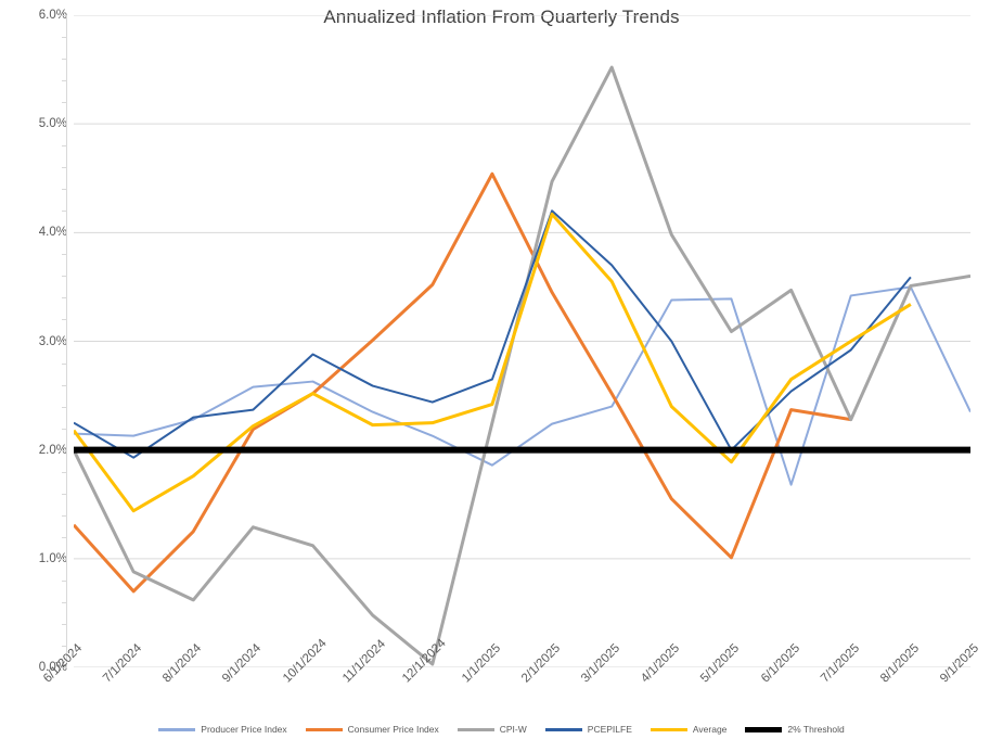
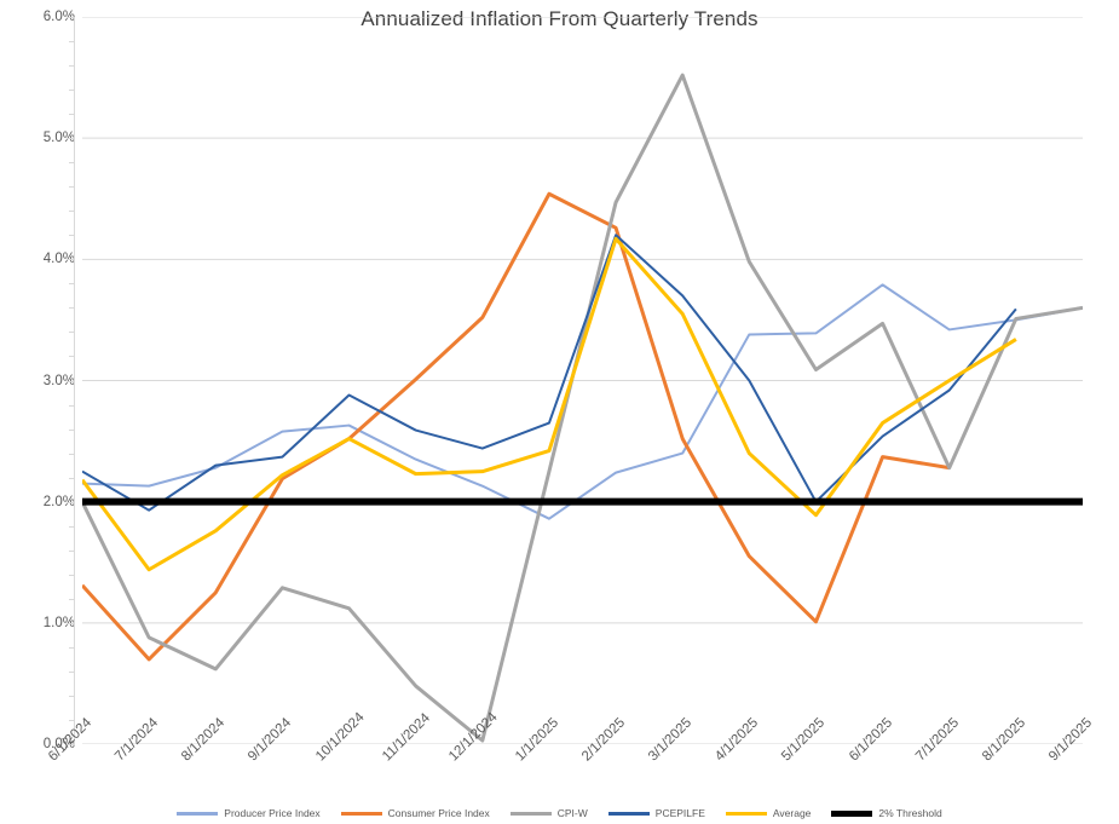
Consumer Price Index/2/1/2025: 3.45% -> 4.26%
Producer Price Index/6/1/2025: 1.68% -> 3.79%
Producer Price Index/9/1/2025: 2.35% -> 3.60%
